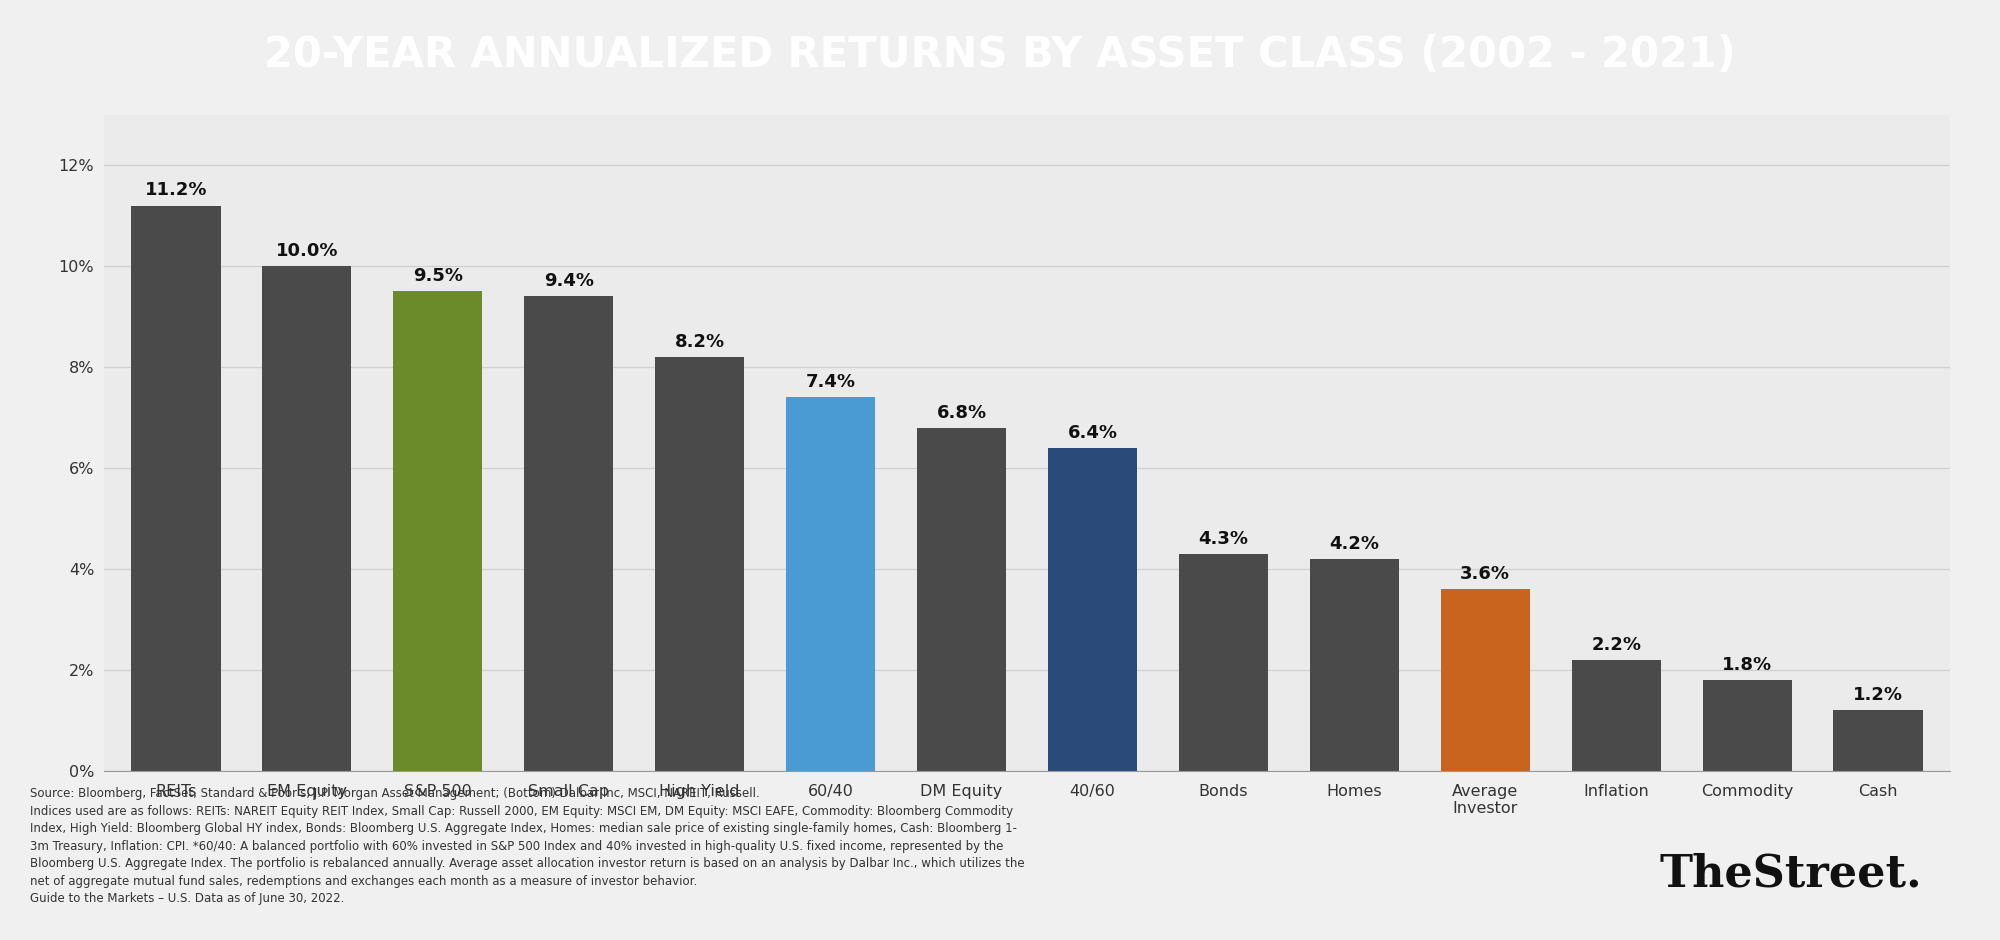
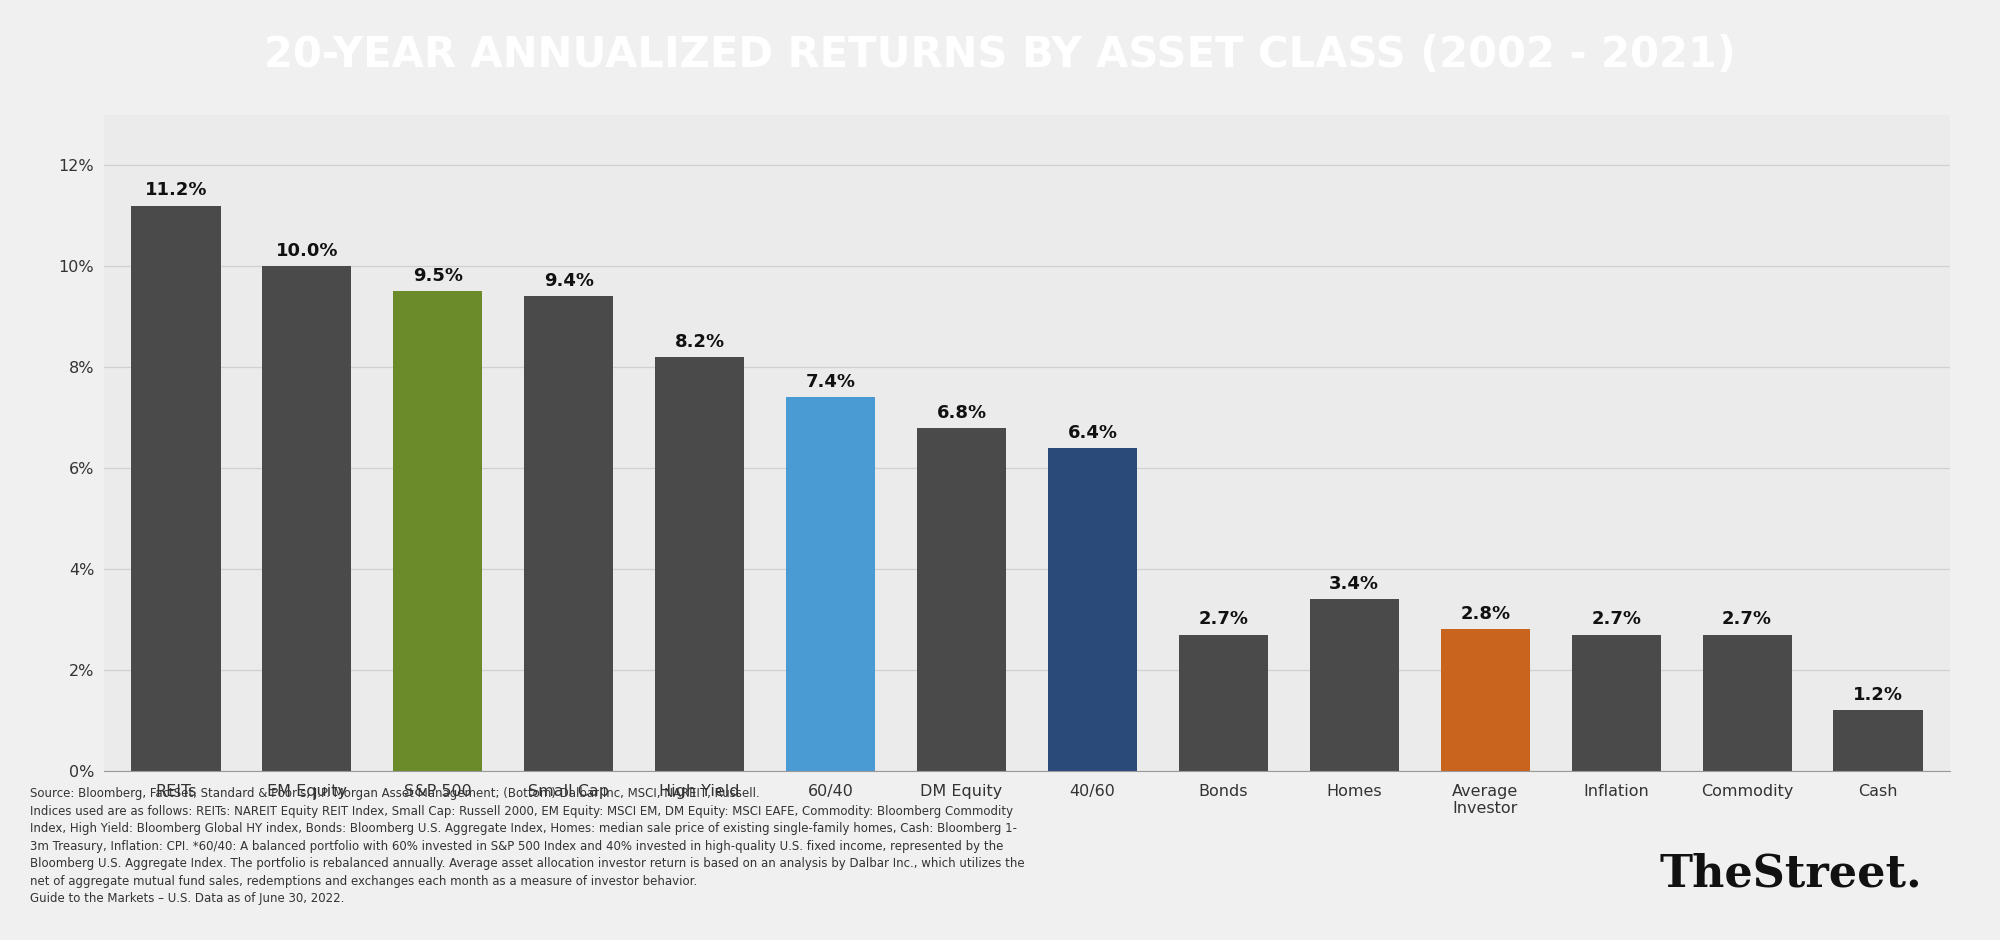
Bonds: 4.3% -> 2.7%
Homes: 4.2% -> 3.4%
Average Investor: 3.6% -> 2.8%
Inflation: 2.2% -> 2.7%
Commodity: 1.8% -> 2.7%
